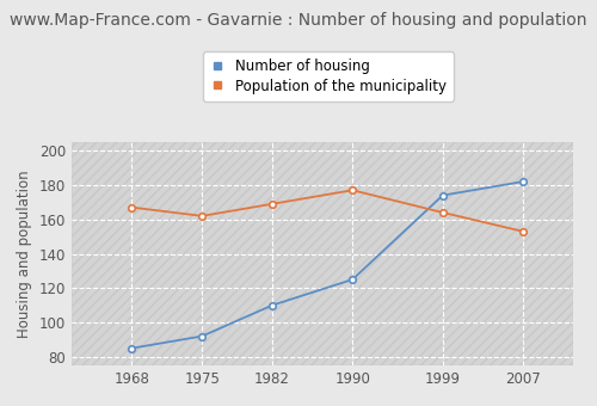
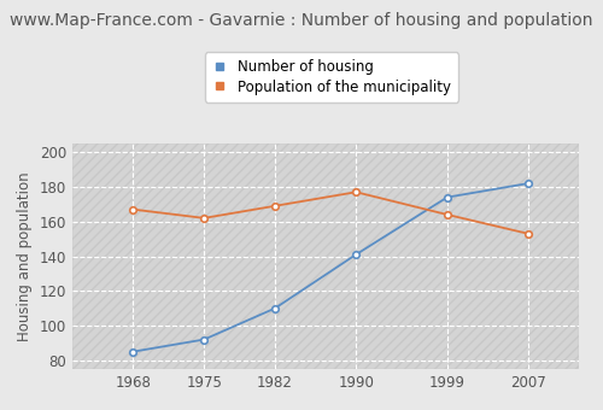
Number of housing/1990: 125 -> 141
